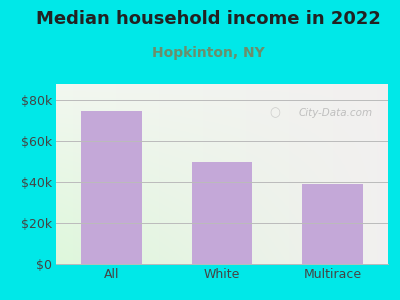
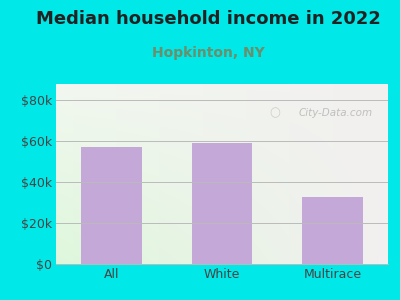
All: $75k -> $57k
White: $50k -> $59k
Multirace: $39k -> $33k
